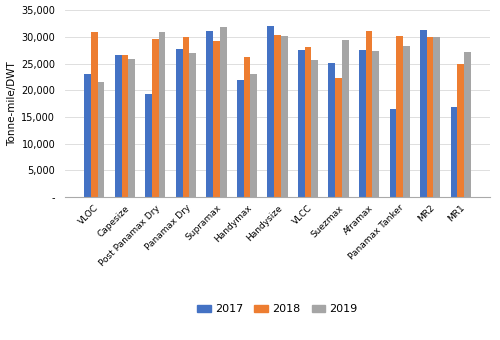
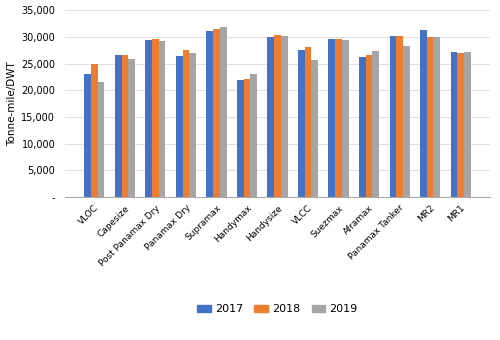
2018/VLOC: 31,000 -> 24,900
2017/Post Panamax Dry: 19,400 -> 29,400
2019/Post Panamax Dry: 31,000 -> 29,300
2017/Panamax Dry: 27,800 -> 26,500
2018/Panamax Dry: 30,000 -> 27,500
2018/Supramax: 29,200 -> 31,400
2018/Handymax: 26,200 -> 22,100
2017/Handysize: 32,000 -> 30,000
2017/Suezmax: 25,200 -> 29,600
2018/Suezmax: 22,400 -> 29,600
2017/Aframax: 27,600 -> 26,200
2018/Aframax: 31,200 -> 26,700
2017/Panamax Tanker: 16,600 -> 30,200
2017/MR1: 16,800 -> 27,200
2018/MR1: 25,000 -> 27,000
